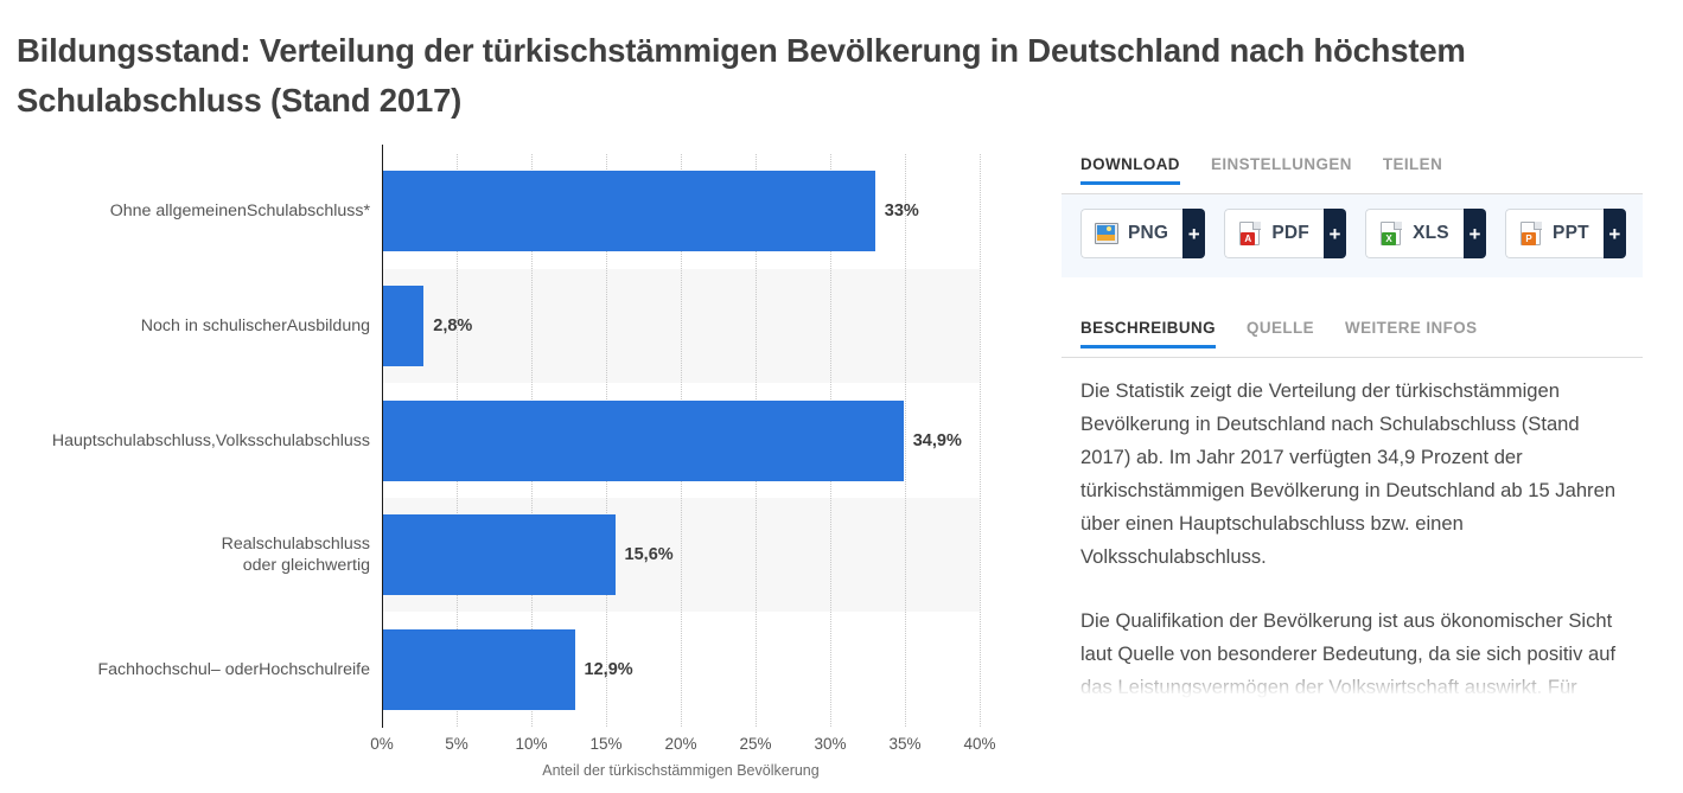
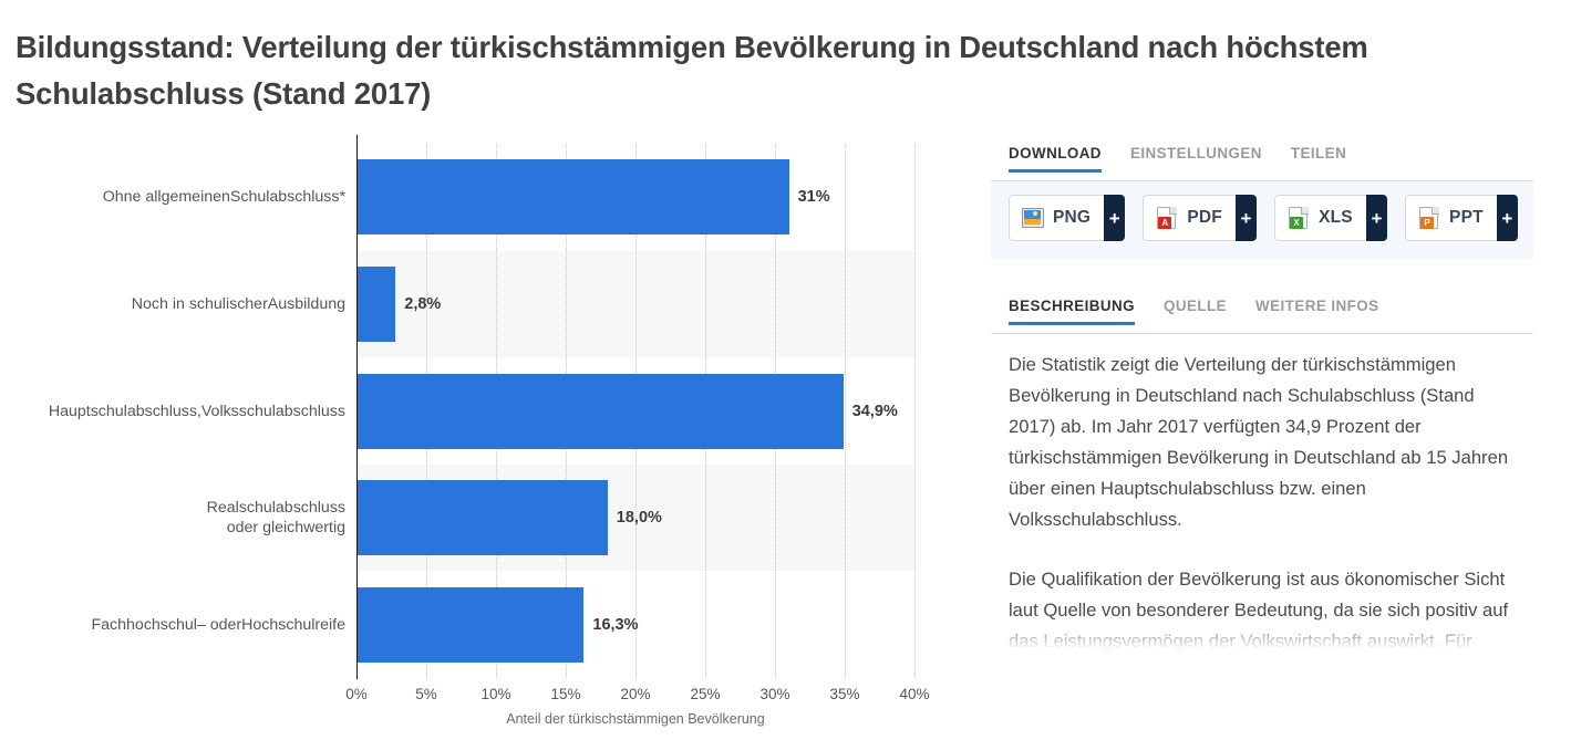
Ohne allgemeinenSchulabschluss*: 33% -> 31%
Realschulabschluss oder gleichwertig: 15,6% -> 18,0%
Fachhochschul– oderHochschulreife: 12,9% -> 16,3%
